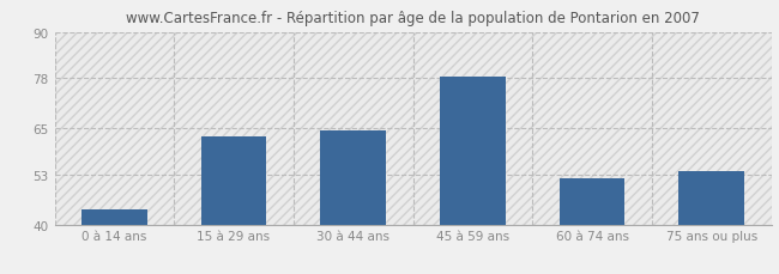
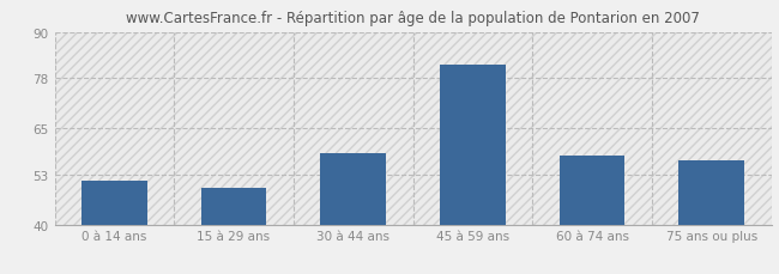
0 à 14 ans: 44.0 -> 51.5
15 à 29 ans: 63.0 -> 49.5
30 à 44 ans: 64.5 -> 58.5
45 à 59 ans: 78.5 -> 81.5
60 à 74 ans: 52.0 -> 58.0
75 ans ou plus: 54.0 -> 56.5
